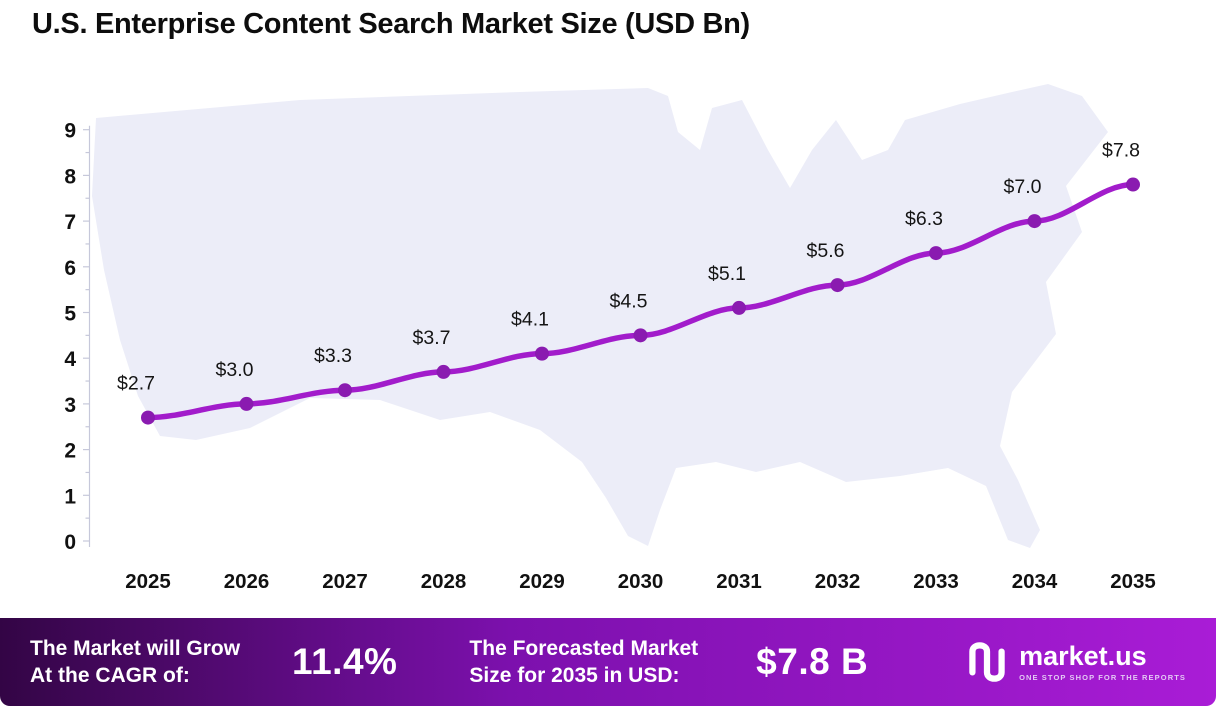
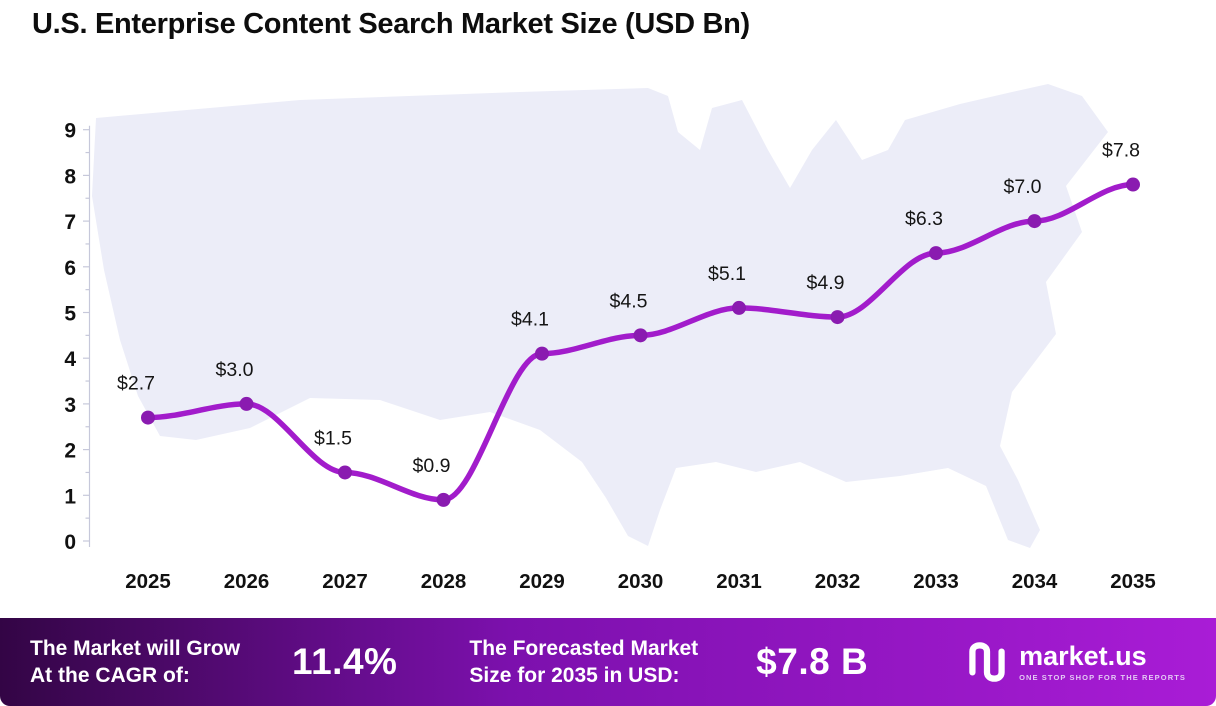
2027: $3.3 -> $1.5
2028: $3.7 -> $0.9
2032: $5.6 -> $4.9
